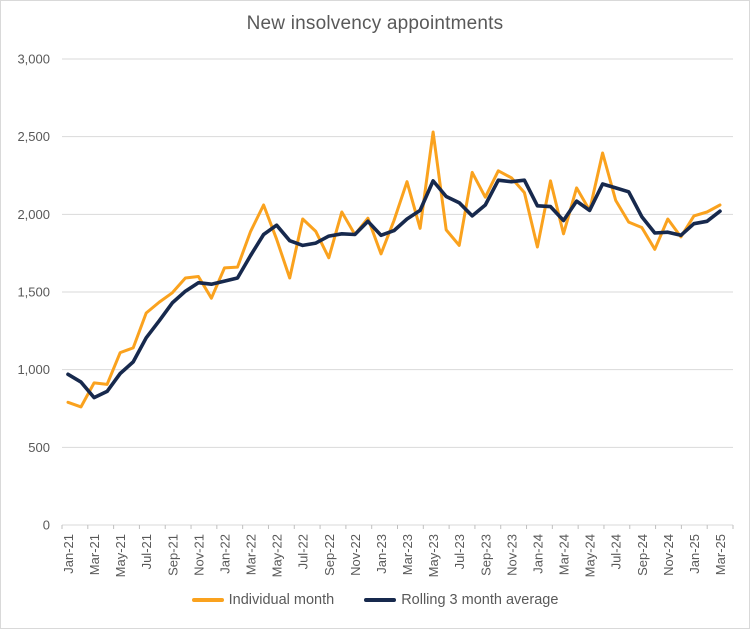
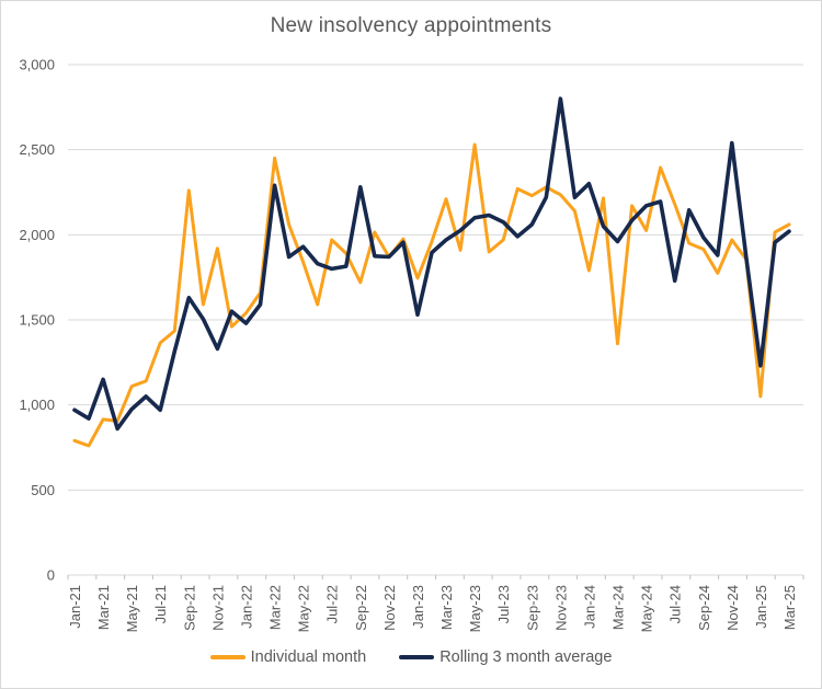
Rolling 3 month average/Mar-21: 820 -> 1150
Rolling 3 month average/Jul-21: 1200 -> 970
Individual month/Sep-21: 1500 -> 2260
Rolling 3 month average/Sep-21: 1430 -> 1630
Individual month/Nov-21: 1600 -> 1920
Rolling 3 month average/Nov-21: 1560 -> 1330
Individual month/Jan-22: 1660 -> 1540
Rolling 3 month average/Jan-22: 1570 -> 1480
Individual month/Mar-22: 1890 -> 2450
Rolling 3 month average/Mar-22: 1740 -> 2290
Rolling 3 month average/Sep-22: 1860 -> 2280
Rolling 3 month average/Jan-23: 1860 -> 1530
Rolling 3 month average/May-23: 2220 -> 2100
Individual month/Jul-23: 1800 -> 1970
Individual month/Sep-23: 2110 -> 2230
Rolling 3 month average/Nov-23: 2210 -> 2800
Rolling 3 month average/Jan-24: 2060 -> 2300
Individual month/Mar-24: 1880 -> 1360
Rolling 3 month average/May-24: 2020 -> 2170
Individual month/Jul-24: 2090 -> 2180
Rolling 3 month average/Jul-24: 2170 -> 1730
Rolling 3 month average/Nov-24: 1880 -> 2540
Individual month/Jan-25: 1990 -> 1050
Rolling 3 month average/Jan-25: 1940 -> 1230
